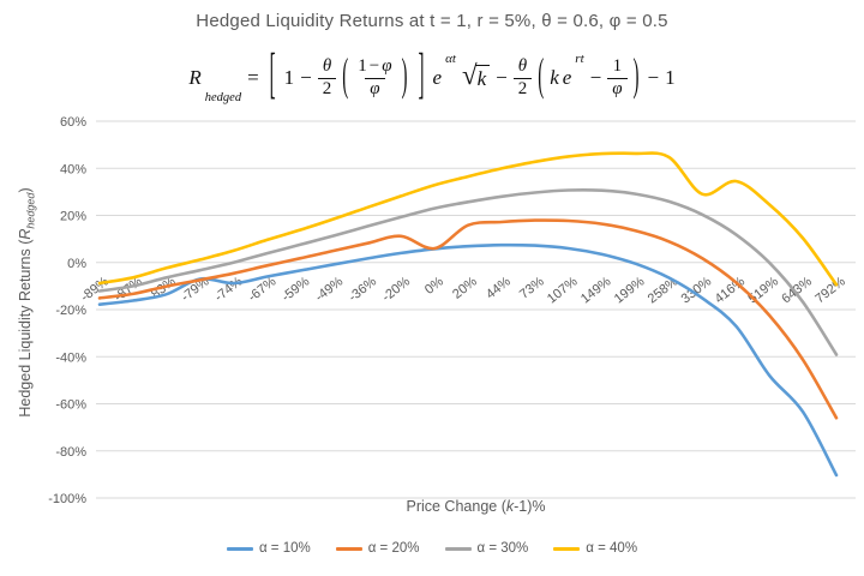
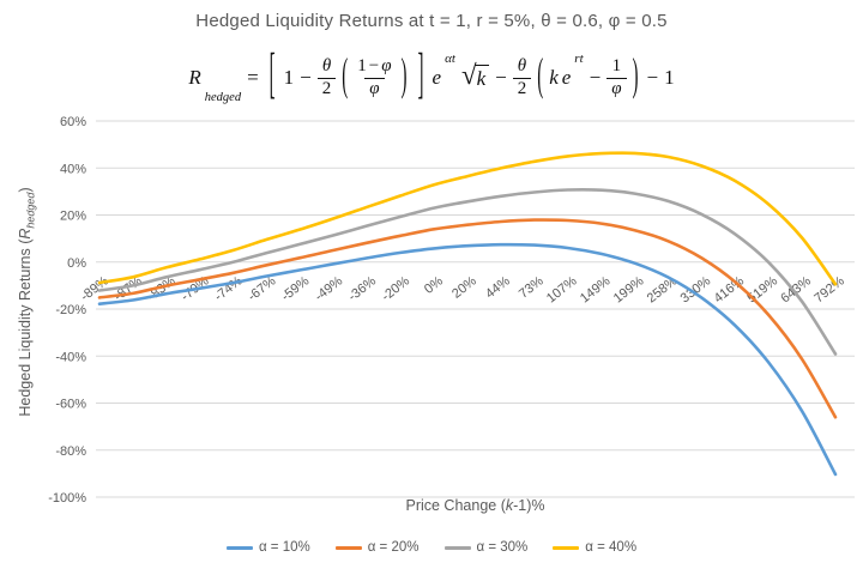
α = 10%/-79%: -7% -> -11%
α = 20%/0%: 6% -> 14%
α = 40%/330%: 29% -> 41%
α = 10%/519%: -48% -> -43%
